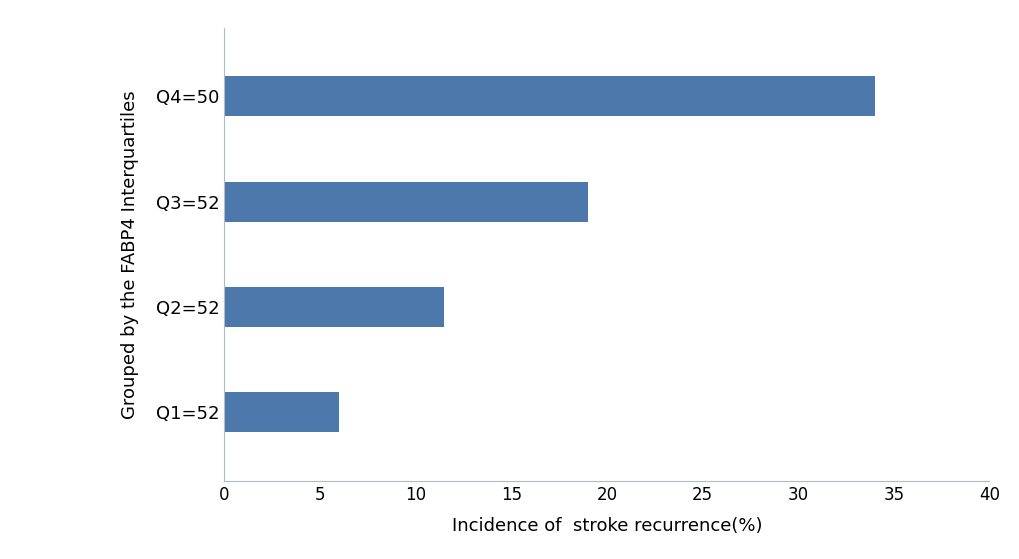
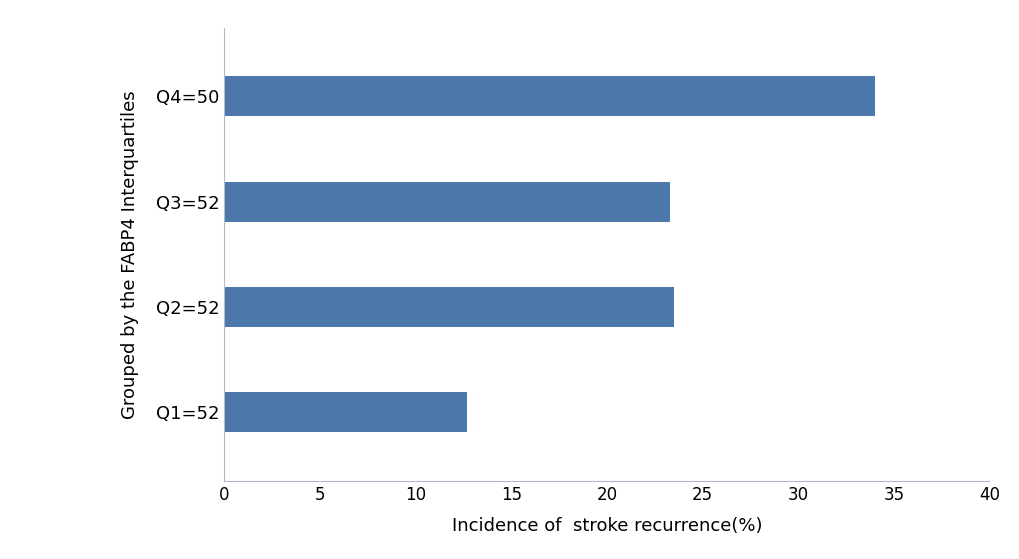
Q3=52: 19.0 -> 23.3
Q2=52: 11.5 -> 23.5
Q1=52: 6.0 -> 12.7
